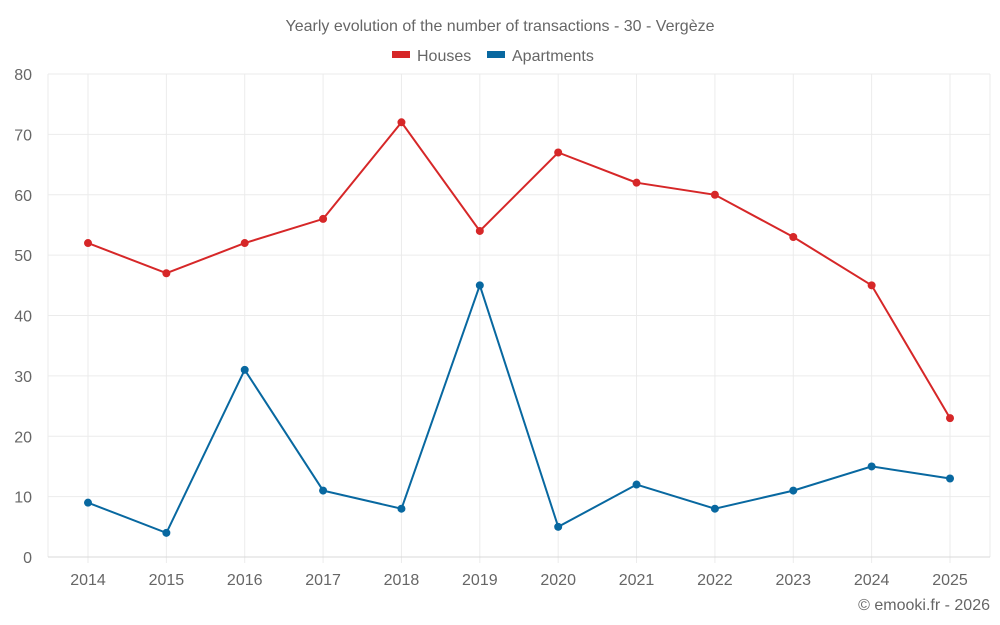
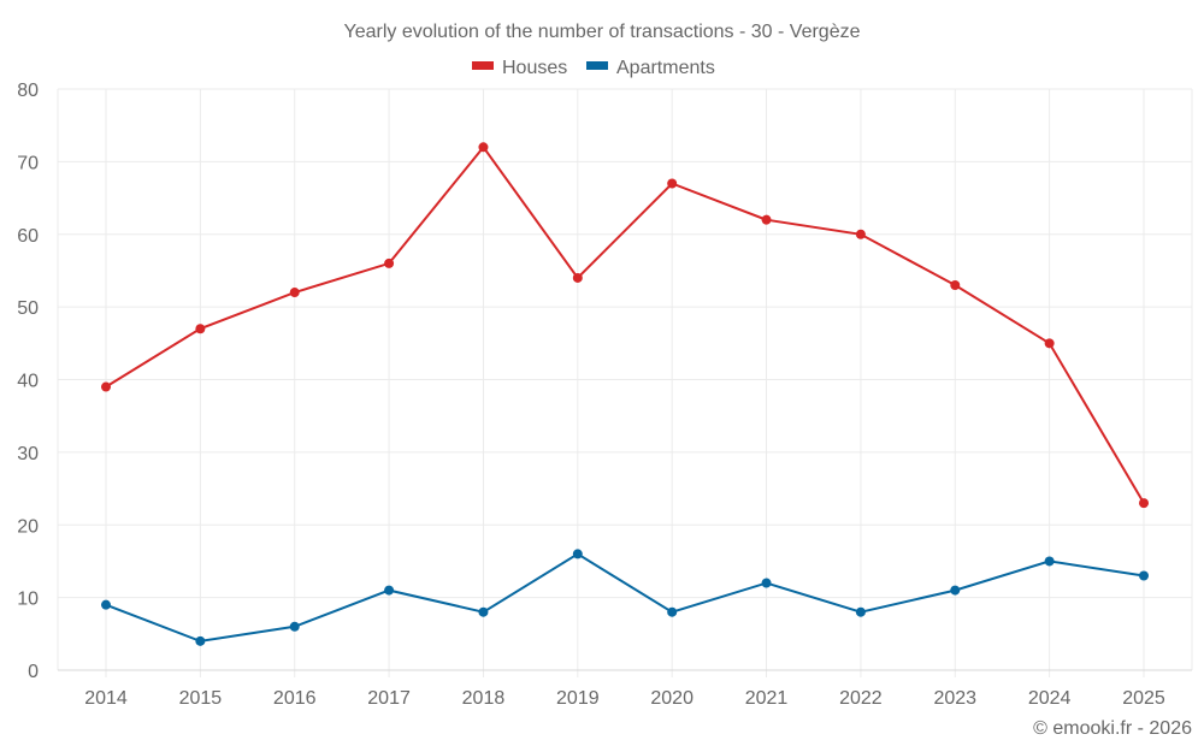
Houses/2014: 52 -> 39
Apartments/2016: 31 -> 6
Apartments/2019: 45 -> 16
Apartments/2020: 5 -> 8
